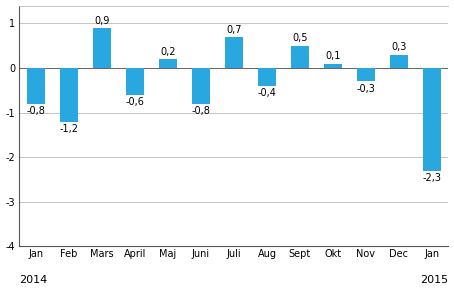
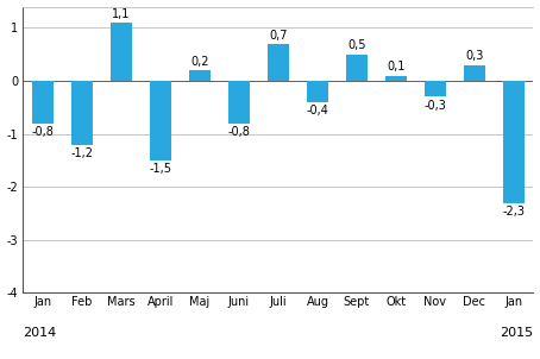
Mars: 0,9 -> 1,1
April: -0,6 -> -1,5
